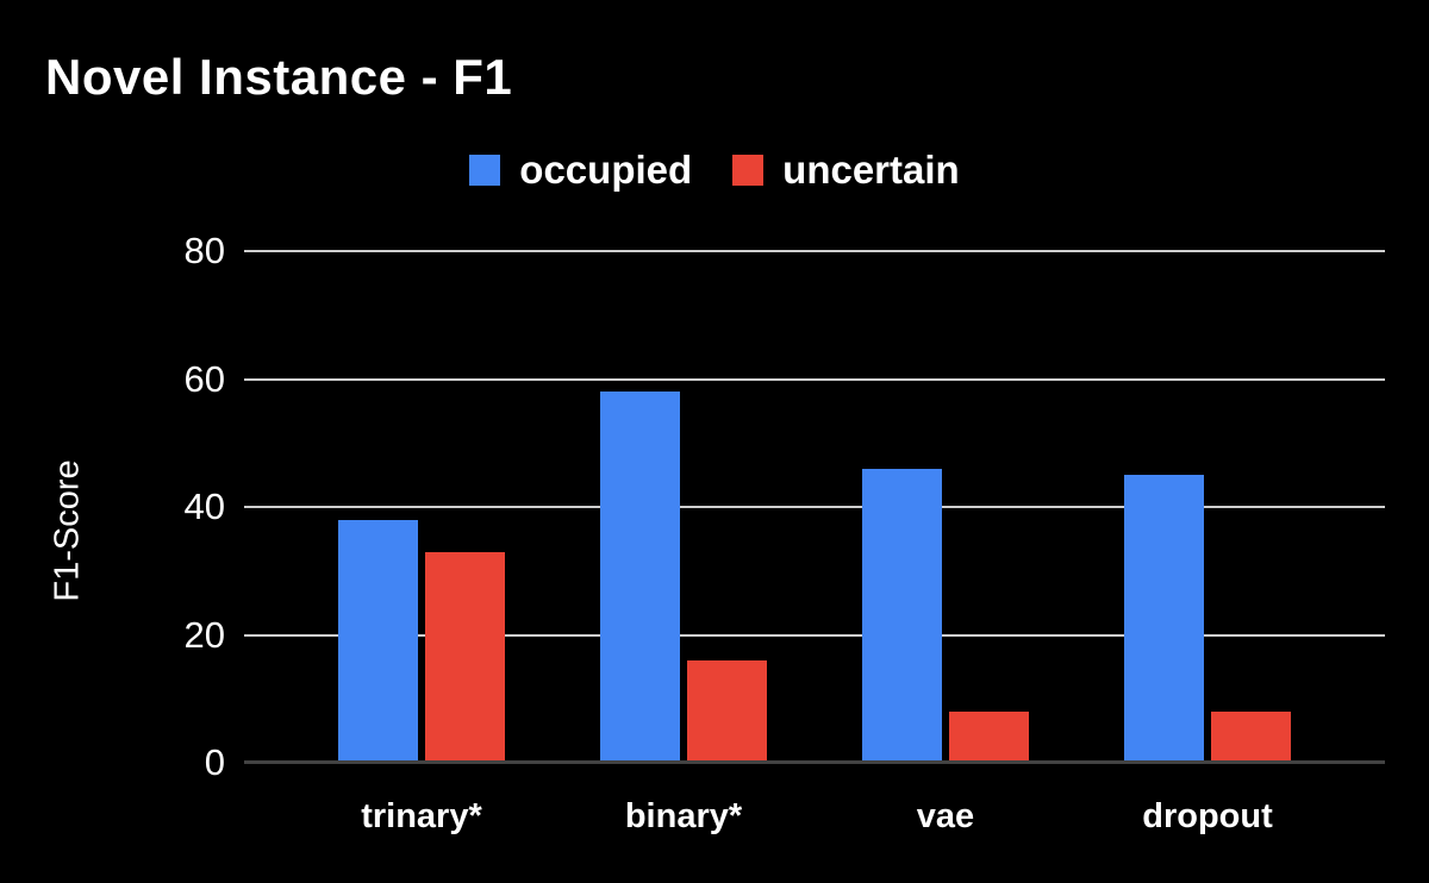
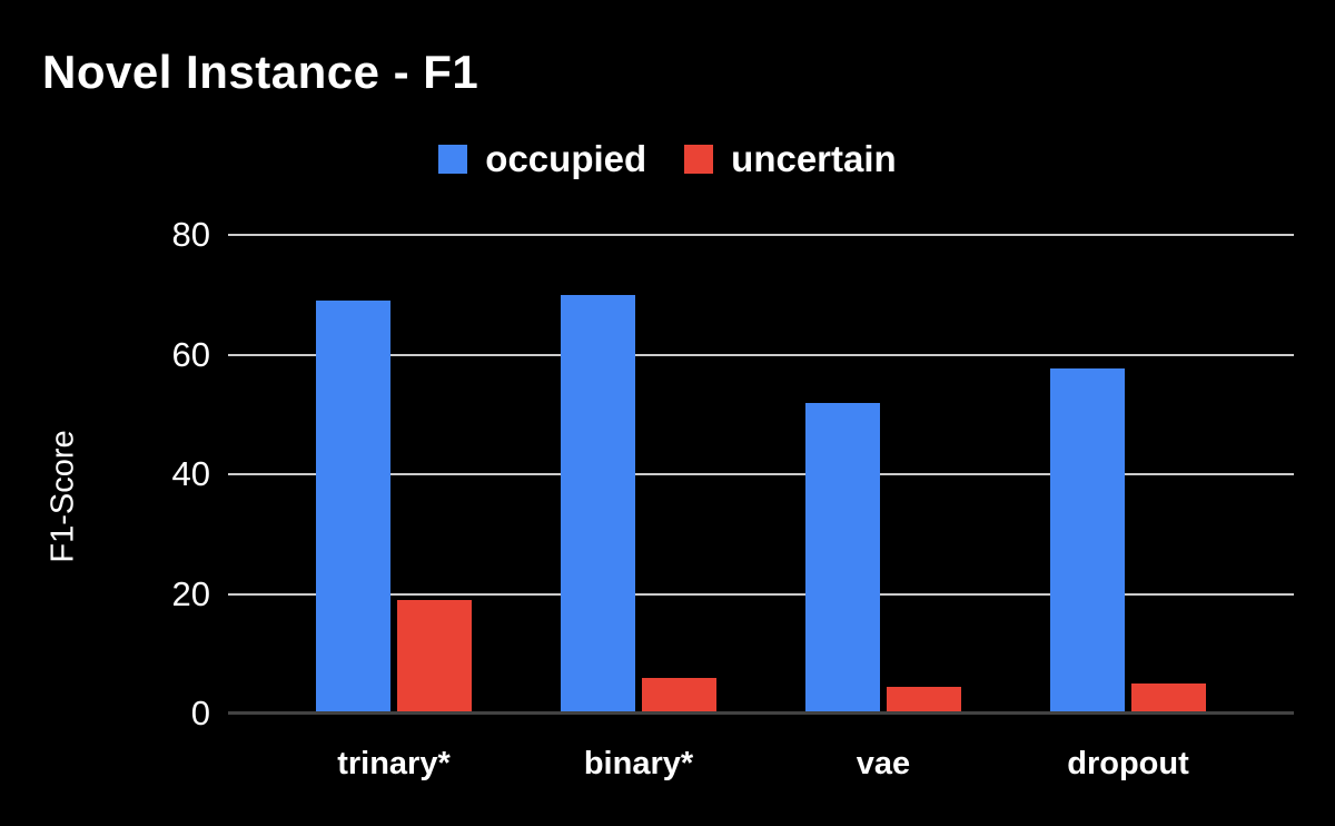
occupied/trinary*: 38 -> 69
uncertain/trinary*: 33 -> 19
occupied/binary*: 58 -> 70
uncertain/binary*: 16 -> 6
occupied/vae: 46 -> 52
uncertain/vae: 8 -> 4
occupied/dropout: 45 -> 58
uncertain/dropout: 8 -> 5
